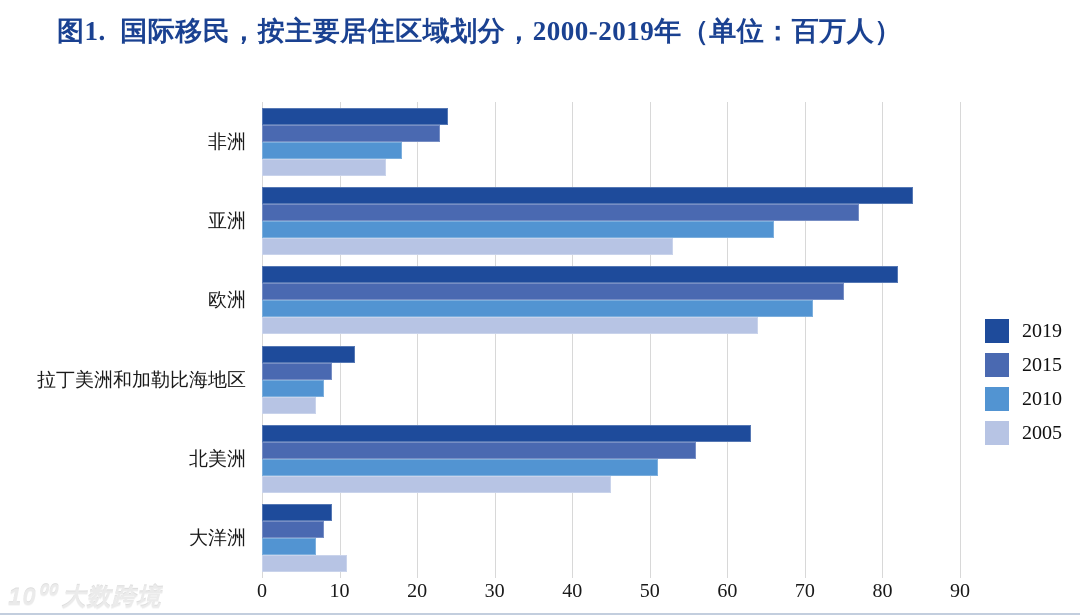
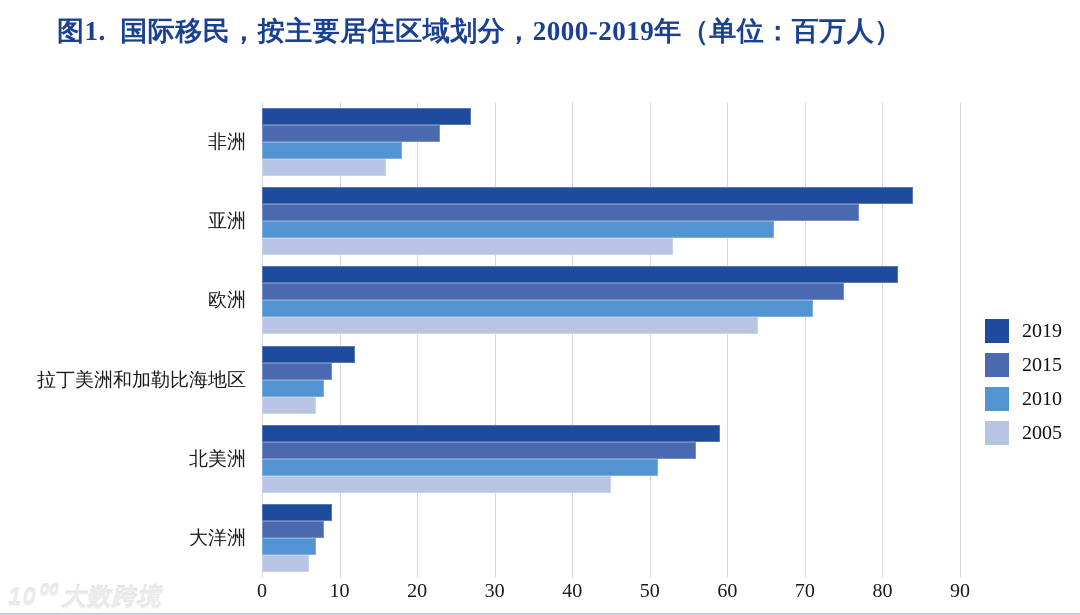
2019/非洲: 24 -> 27
2019/北美洲: 63 -> 59
2005/大洋洲: 11 -> 6
